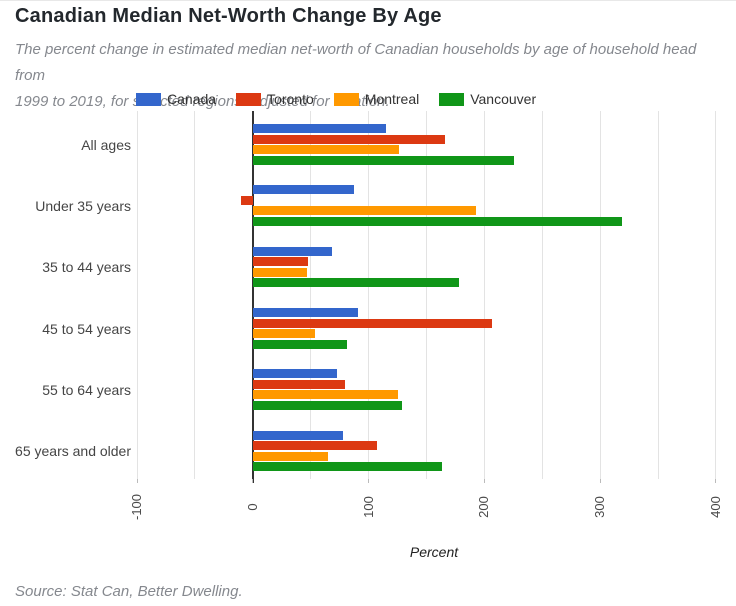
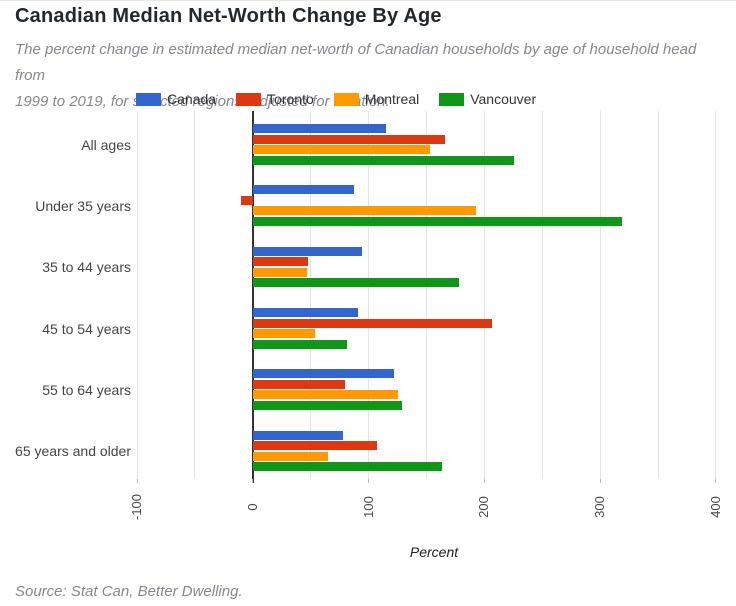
Montreal/All ages: 126 -> 153
Canada/35 to 44 years: 68 -> 94
Canada/55 to 64 years: 73 -> 122
